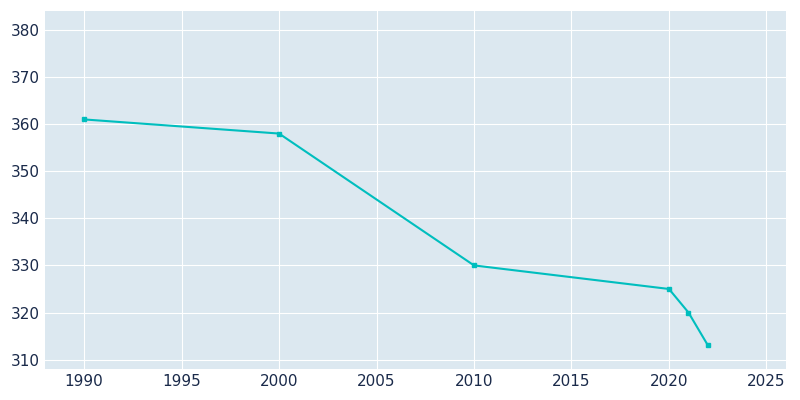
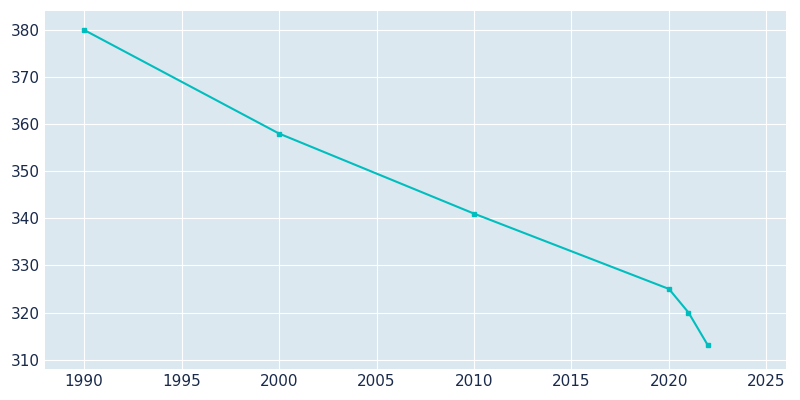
1990: 361 -> 380
2010: 330 -> 341
